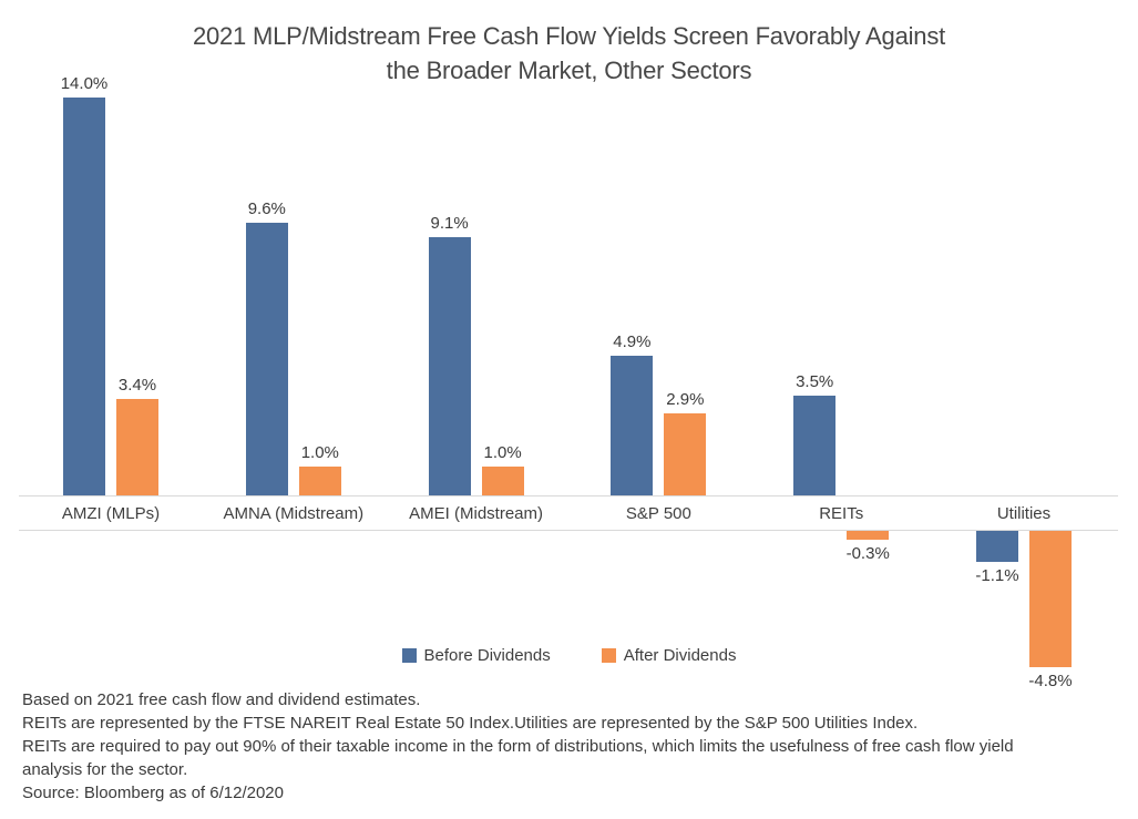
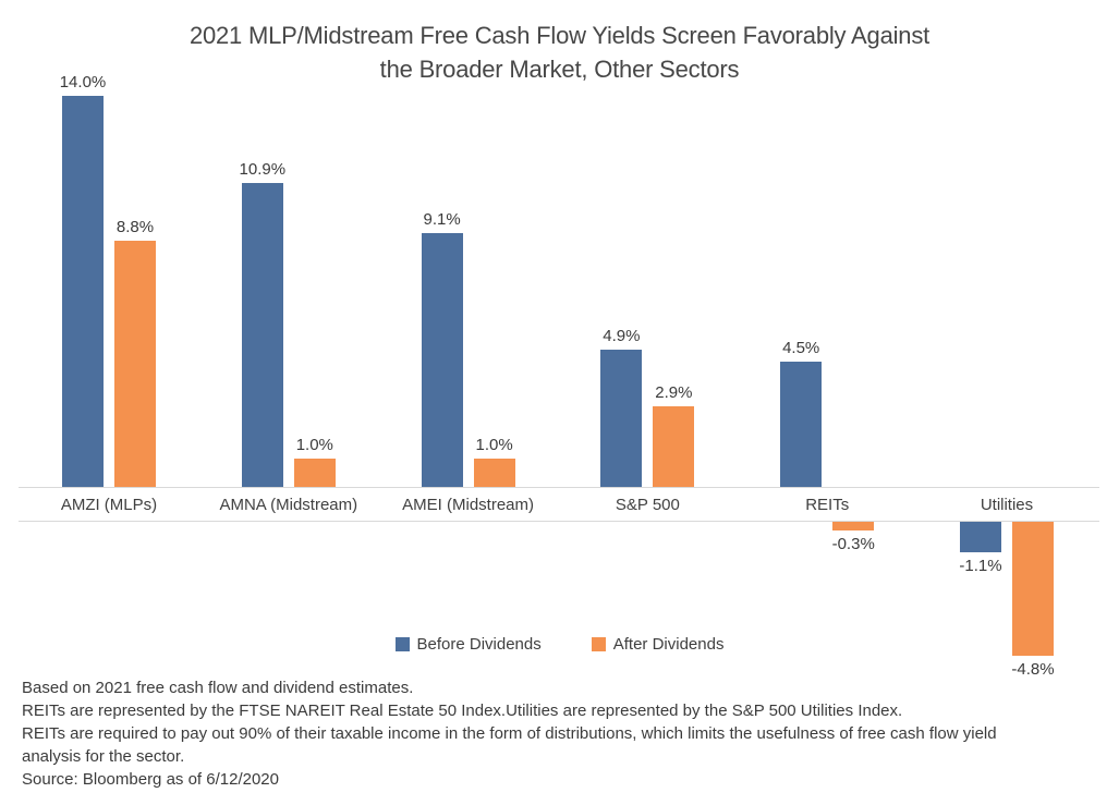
After Dividends/AMZI (MLPs): 3.4% -> 8.8%
Before Dividends/AMNA (Midstream): 9.6% -> 10.9%
Before Dividends/REITs: 3.5% -> 4.5%
